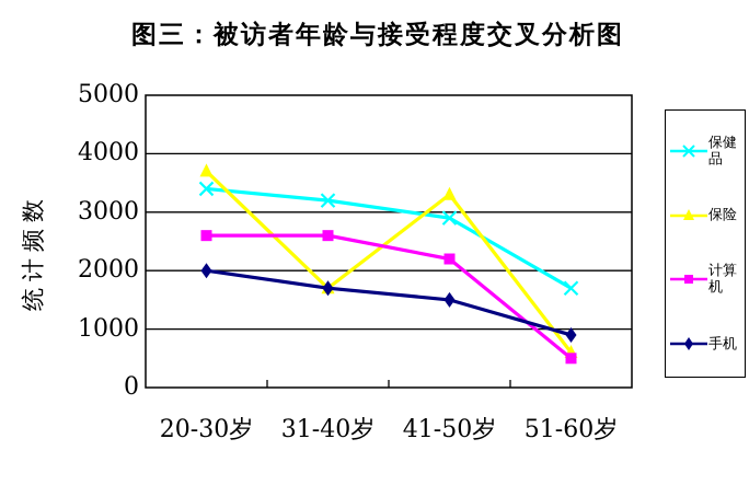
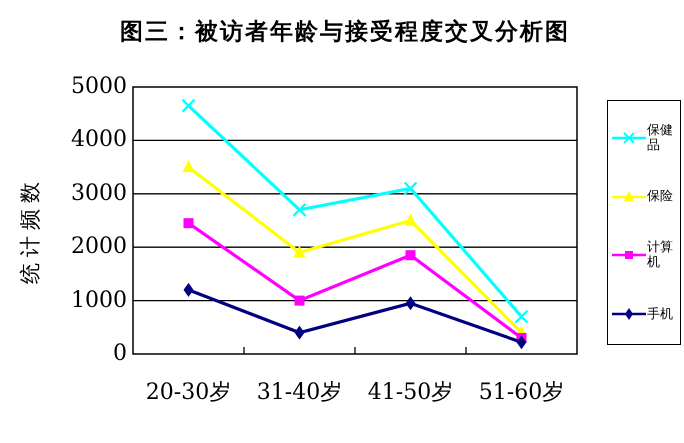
保健品/20-30岁: 3400 -> 4600
保险/20-30岁: 3700 -> 3500
计算机/20-30岁: 2600 -> 2400
手机/20-30岁: 2000 -> 1200
保健品/31-40岁: 3200 -> 2700
保险/31-40岁: 1700 -> 1900
计算机/31-40岁: 2600 -> 1000
手机/31-40岁: 1700 -> 400
保健品/41-50岁: 2900 -> 3100
保险/41-50岁: 3300 -> 2500
计算机/41-50岁: 2200 -> 1800
手机/41-50岁: 1500 -> 1000
保健品/51-60岁: 1700 -> 700
保险/51-60岁: 600 -> 400
计算机/51-60岁: 500 -> 300
手机/51-60岁: 900 -> 200
